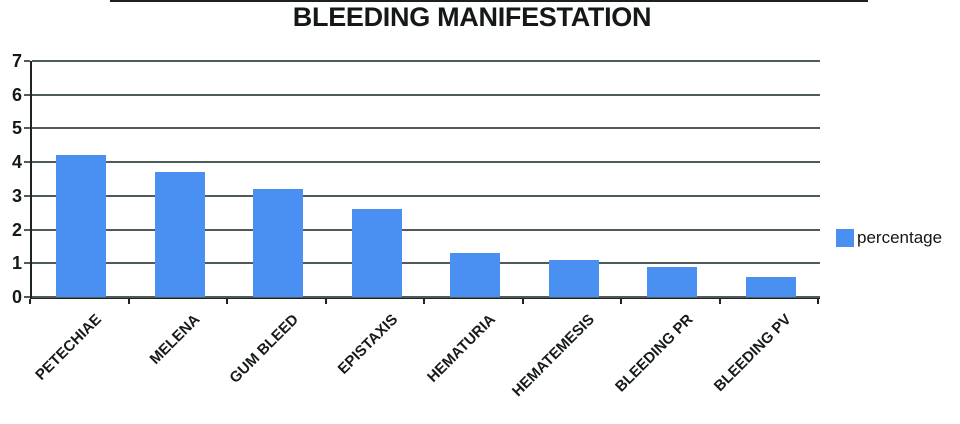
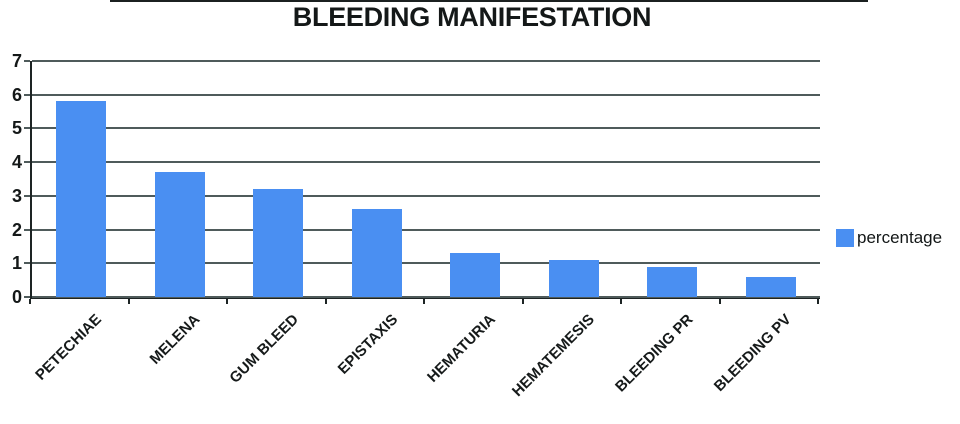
PETECHIAE: 4.2 -> 5.8
